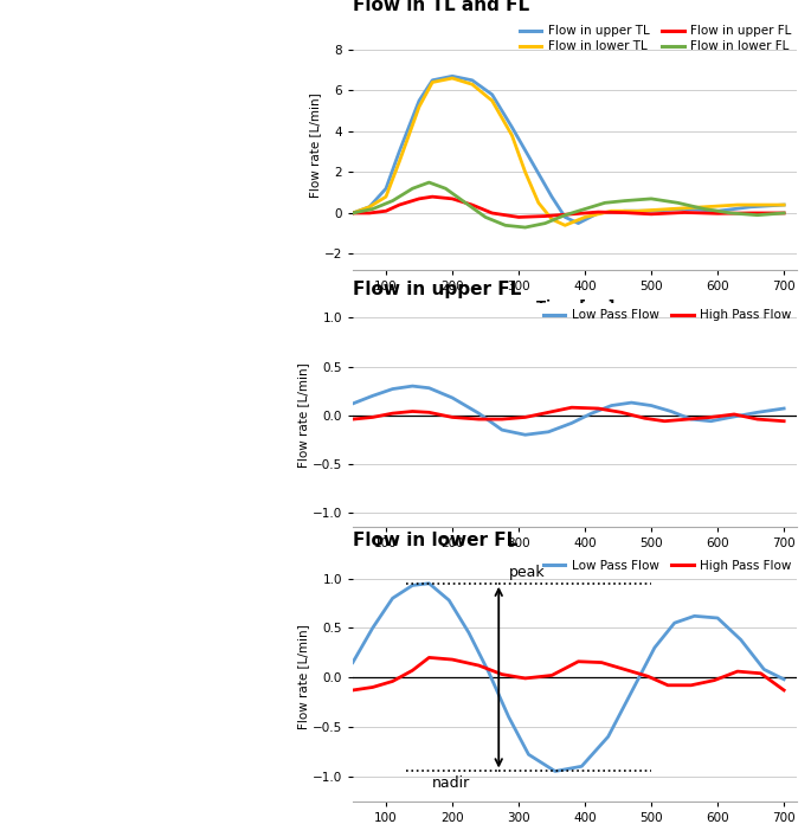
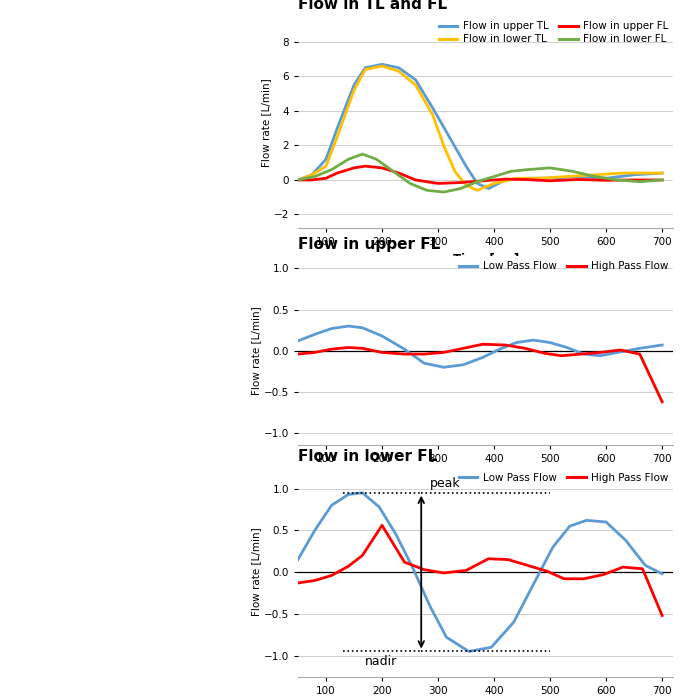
Flow in upper FL/High Pass Flow/700: -0.06 -> -0.62
Flow in lower FL/High Pass Flow/200: 0.18 -> 0.56
Flow in lower FL/High Pass Flow/700: -0.13 -> -0.52
